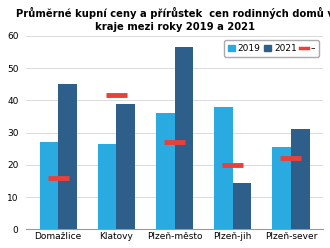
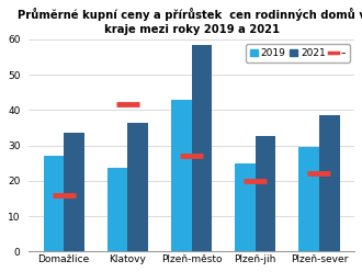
2021/Domažlice: 45.0 -> 33.5
2019/Klatovy: 26.5 -> 23.5
2021/Klatovy: 39.0 -> 36.5
2019/Plzeň-město: 36.0 -> 43.0
2021/Plzeň-město: 56.5 -> 58.5
2019/Plzeň-jih: 38.0 -> 25.0
2021/Plzeň-jih: 14.5 -> 32.5
2019/Plzeň-sever: 25.5 -> 29.5
2021/Plzeň-sever: 31.0 -> 38.5
